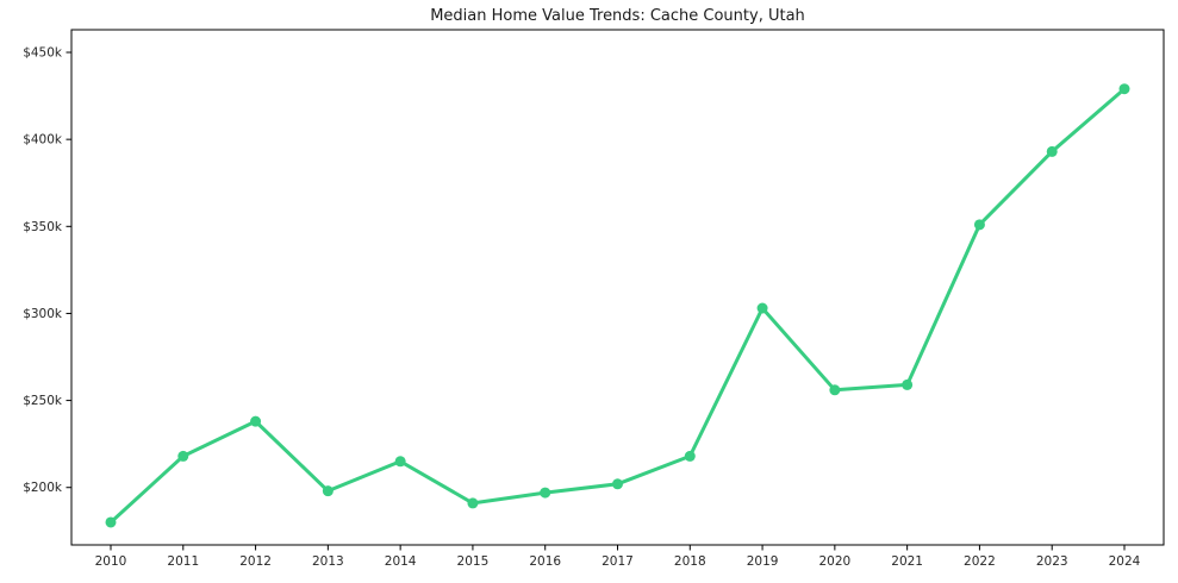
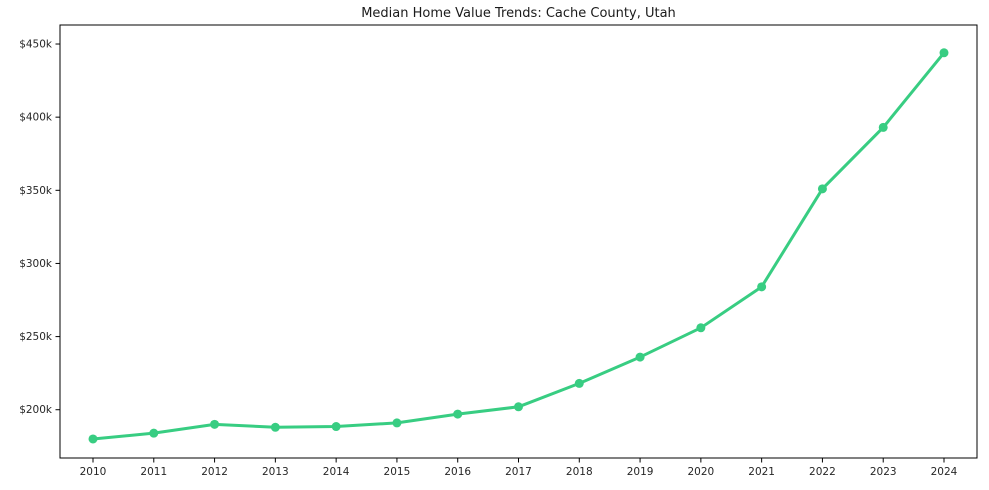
2011: $218k -> $184k
2012: $238k -> $190k
2013: $198k -> $188k
2014: $215k -> $188k
2019: $303k -> $236k
2021: $259k -> $284k
2024: $429k -> $444k
